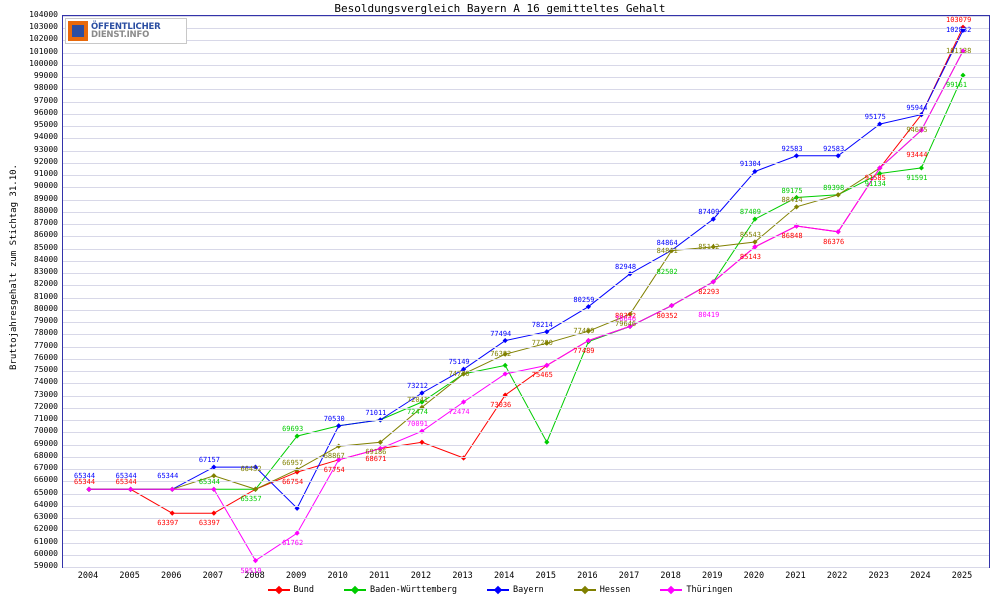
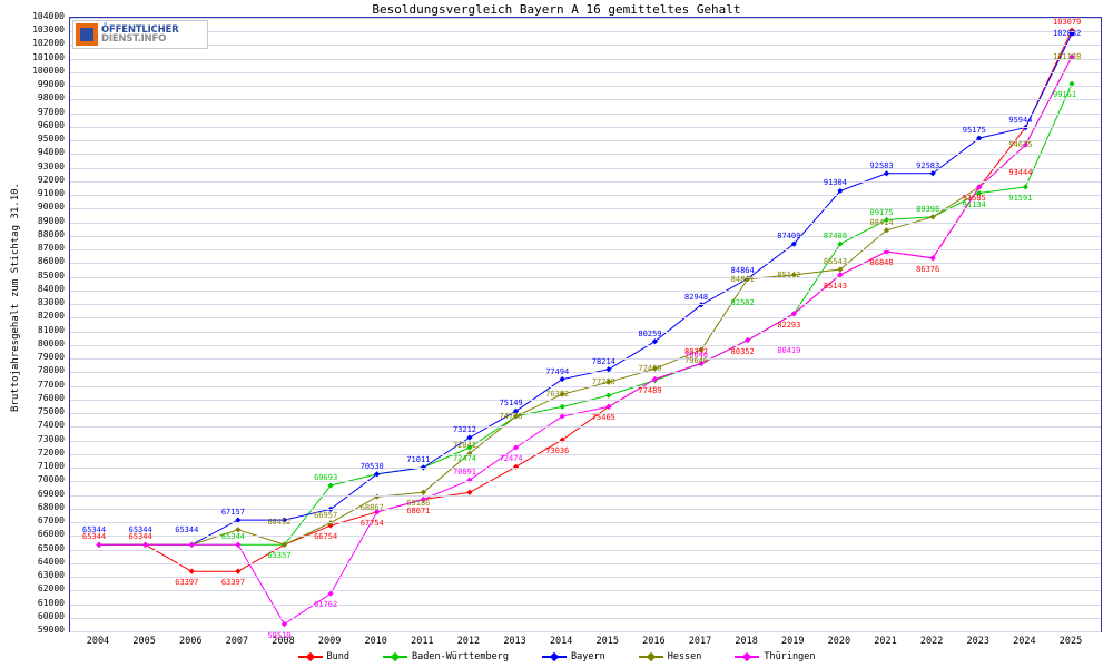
Bayern/2009: 63800 -> 68000
Bund/2013: 67900 -> 71100
Baden-Württemberg/2015: 69200 -> 76300
